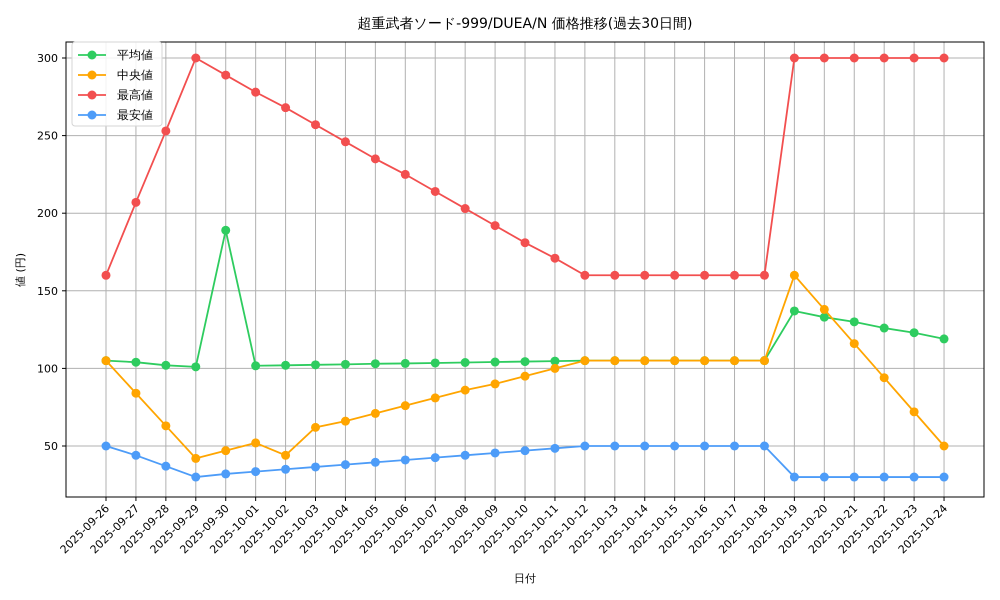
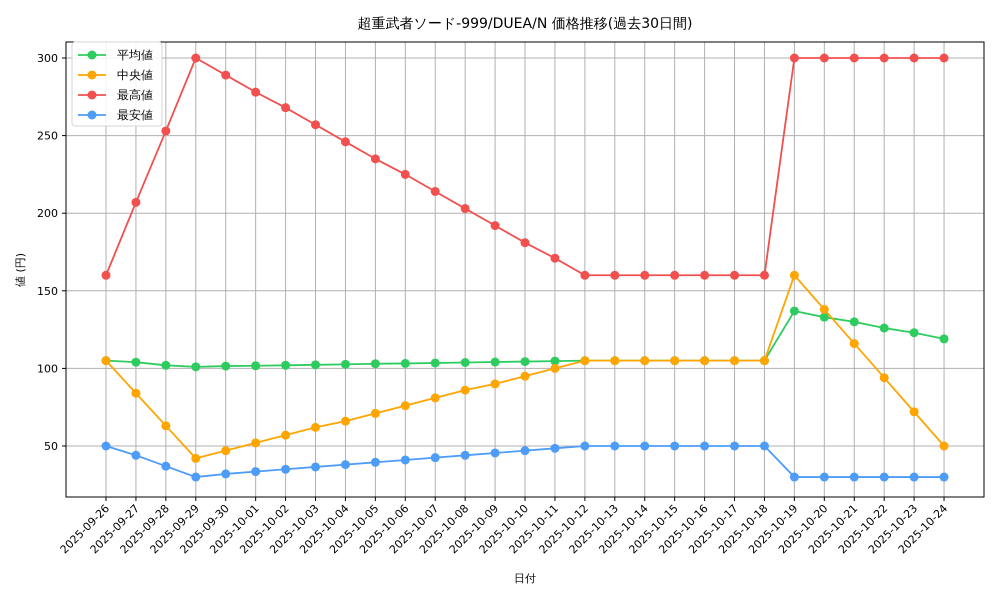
平均値/2025-09-30: 189 -> 102
中央値/2025-10-02: 44 -> 57
